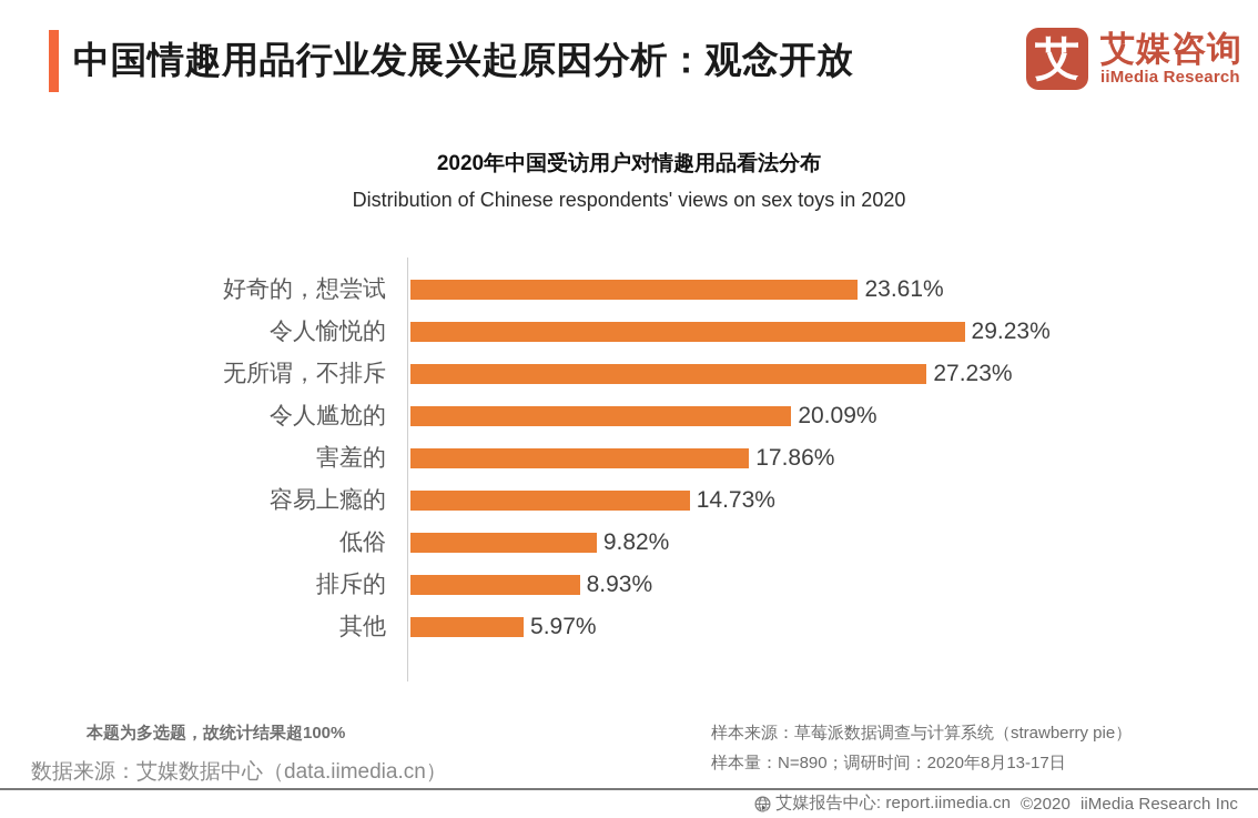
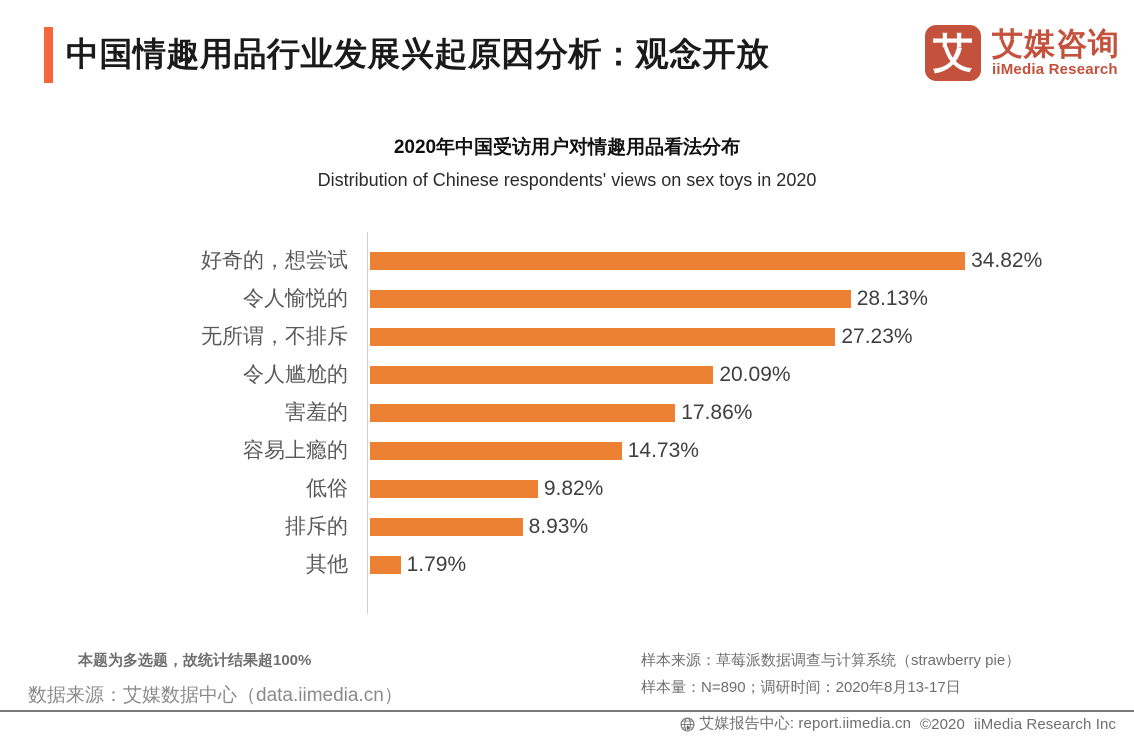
好奇的，想尝试: 23.61% -> 34.82%
令人愉悦的: 29.23% -> 28.13%
其他: 5.97% -> 1.79%
